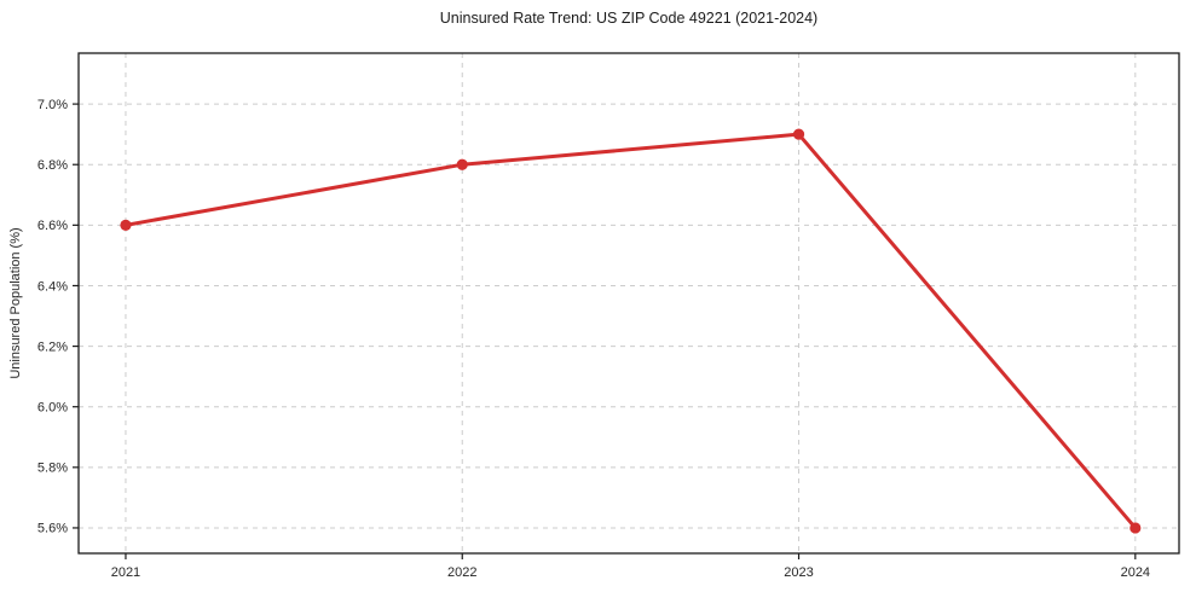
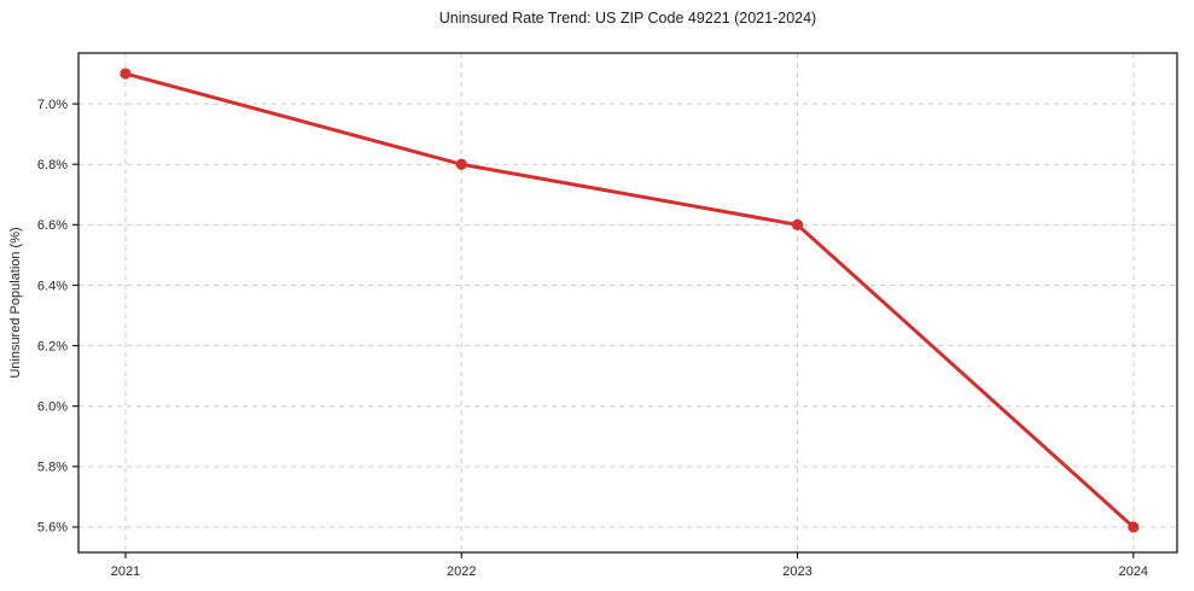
2021: 6.6% -> 7.1%
2023: 6.9% -> 6.6%
